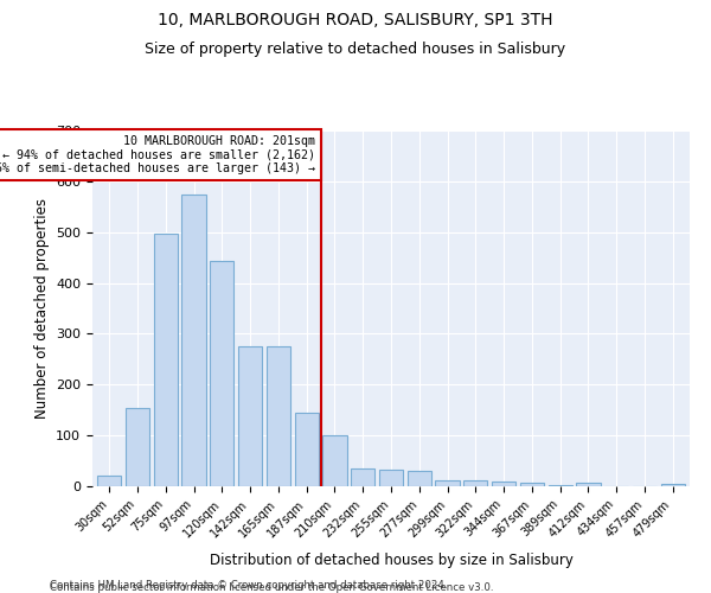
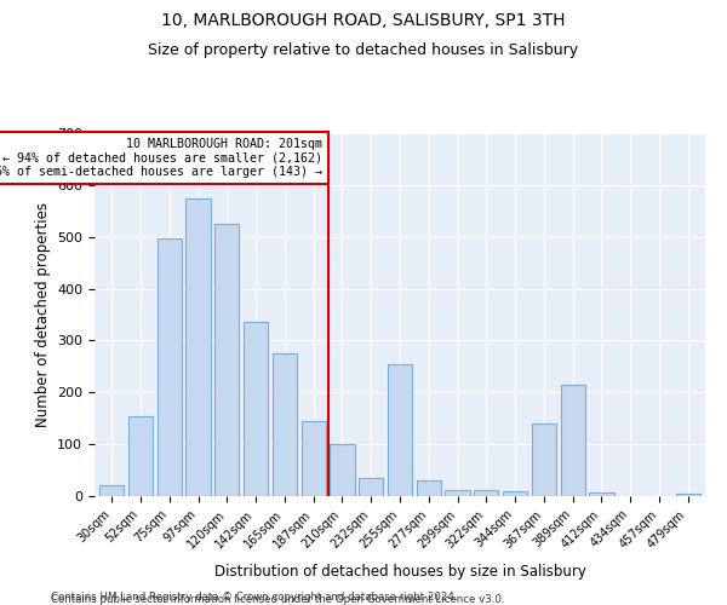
120sqm: 443 -> 525
142sqm: 275 -> 335
255sqm: 32 -> 255
367sqm: 7 -> 140
389sqm: 2 -> 215
